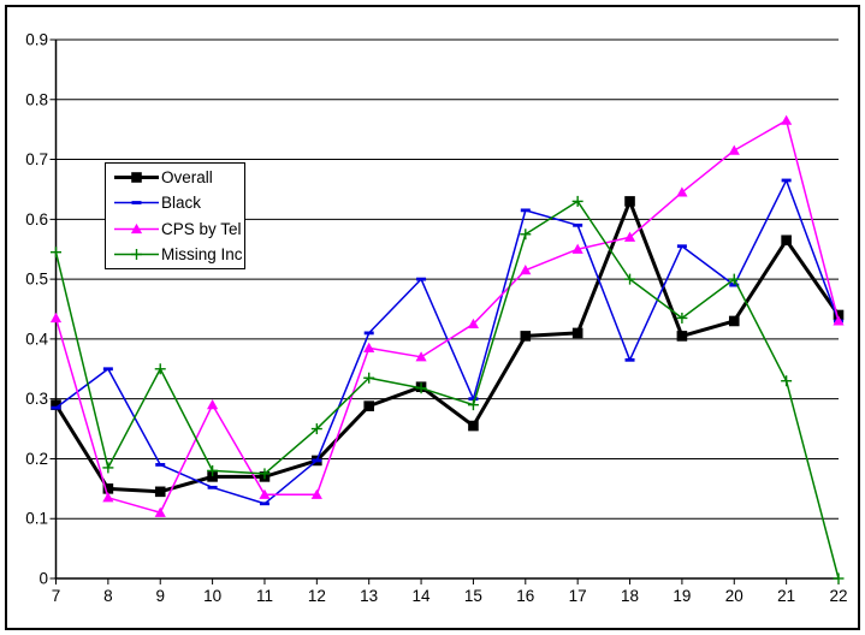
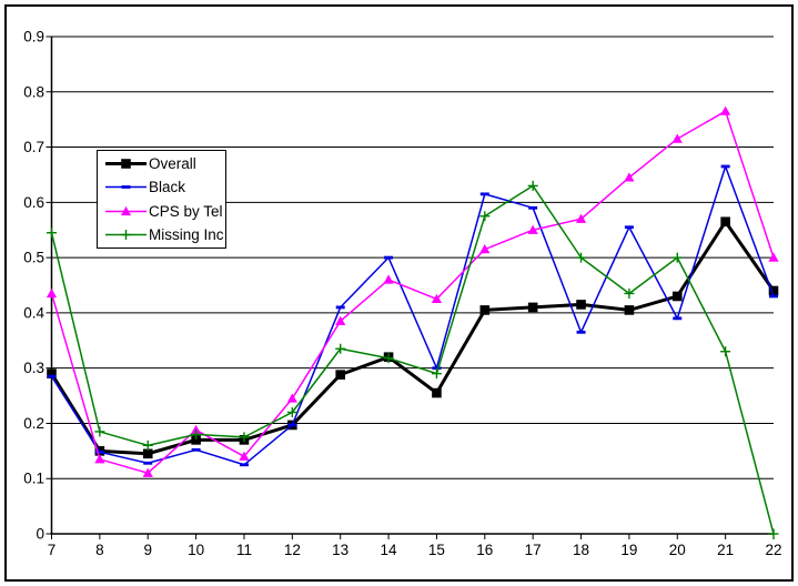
Black/8: 0.35 -> 0.15
Black/9: 0.19 -> 0.13
Missing Inc/9: 0.35 -> 0.16
CPS by Tel/10: 0.29 -> 0.19
CPS by Tel/12: 0.14 -> 0.24
Missing Inc/12: 0.25 -> 0.22
CPS by Tel/14: 0.37 -> 0.46
Overall/18: 0.63 -> 0.41
Black/20: 0.49 -> 0.39
CPS by Tel/22: 0.43 -> 0.50
